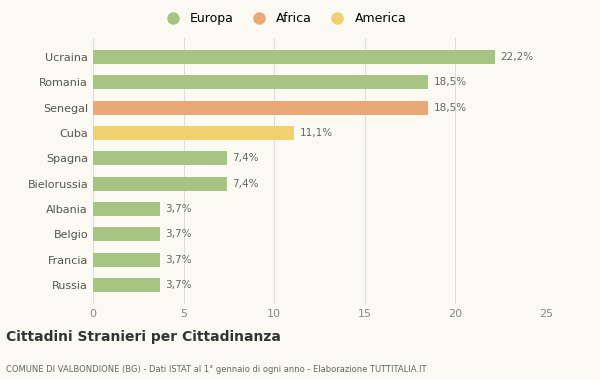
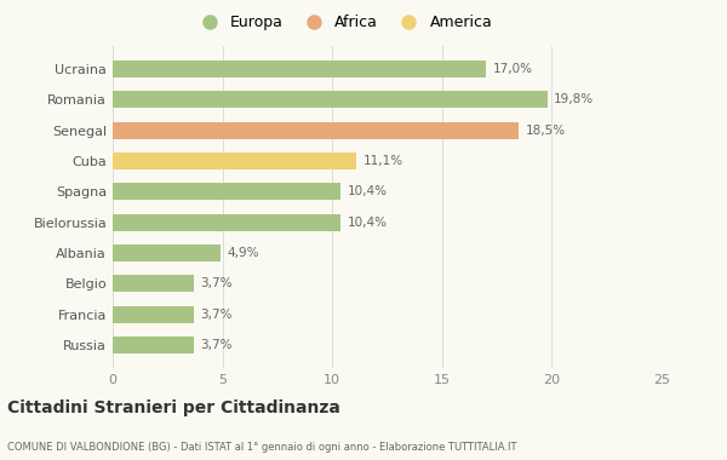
Ucraina: 22,2% -> 17,0%
Romania: 18,5% -> 19,8%
Spagna: 7,4% -> 10,4%
Bielorussia: 7,4% -> 10,4%
Albania: 3,7% -> 4,9%
